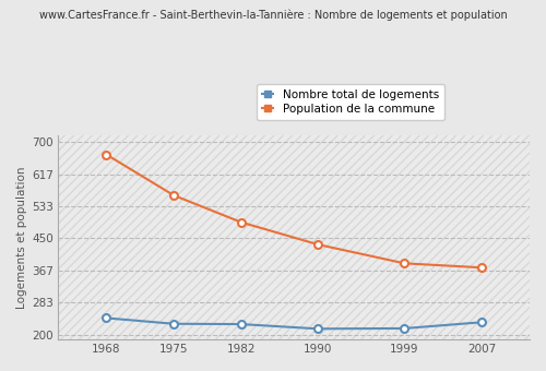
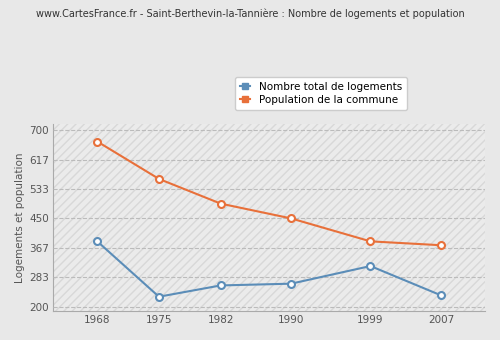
Nombre total de logements/1968: 243 -> 385
Nombre total de logements/1982: 227 -> 260
Nombre total de logements/1990: 215 -> 265
Population de la commune/1990: 434 -> 450
Nombre total de logements/1999: 216 -> 315
